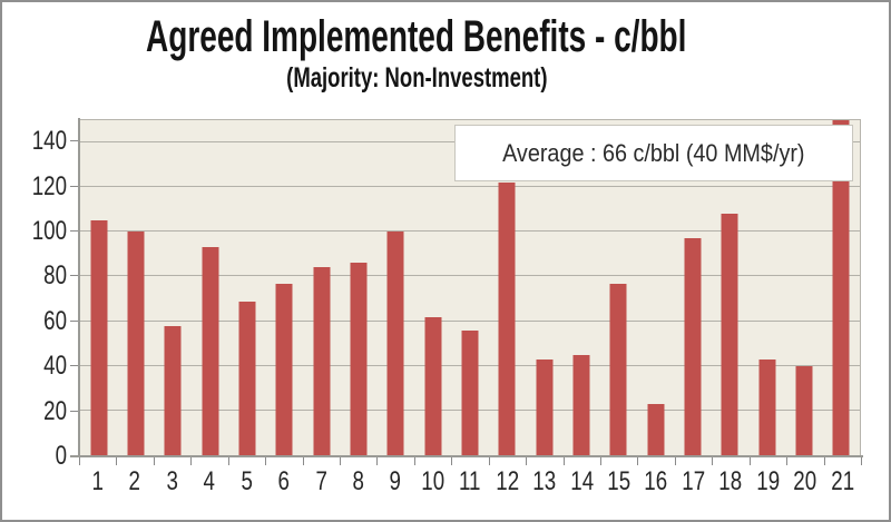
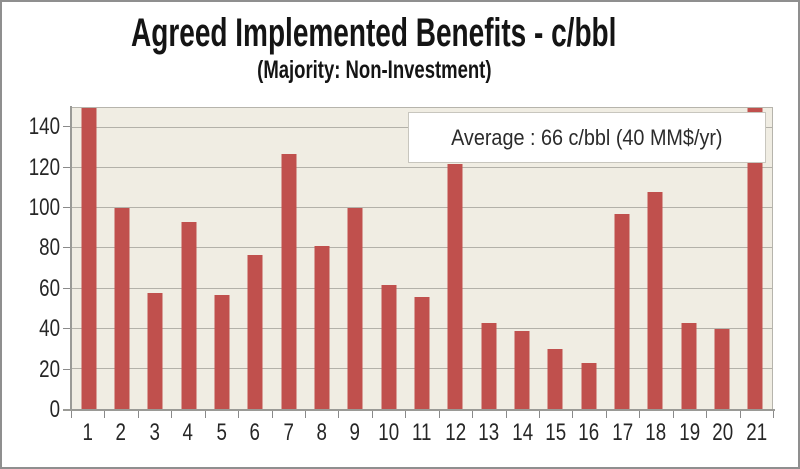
1: 105 -> 150
5: 69 -> 57
7: 84 -> 127
8: 86 -> 81
14: 45 -> 39
15: 77 -> 30
